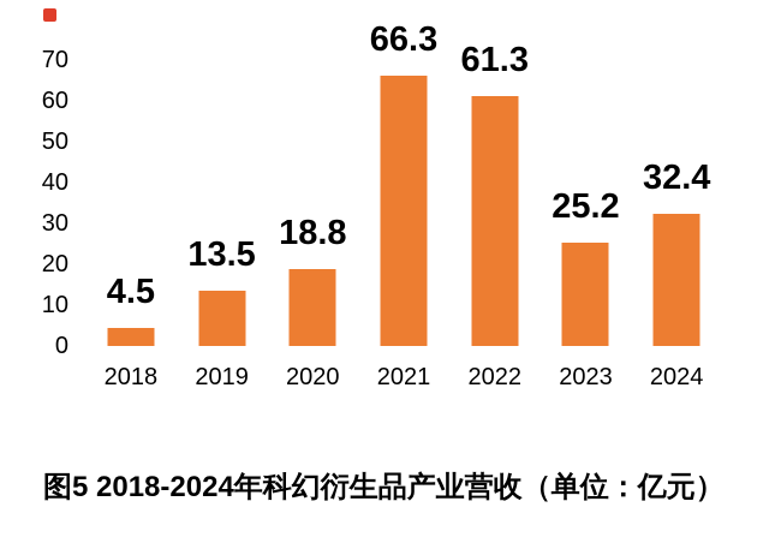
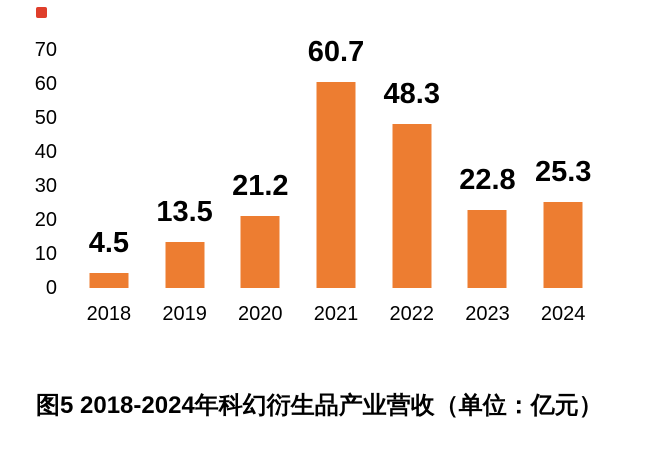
2020: 18.8 -> 21.2
2021: 66.3 -> 60.7
2022: 61.3 -> 48.3
2023: 25.2 -> 22.8
2024: 32.4 -> 25.3
